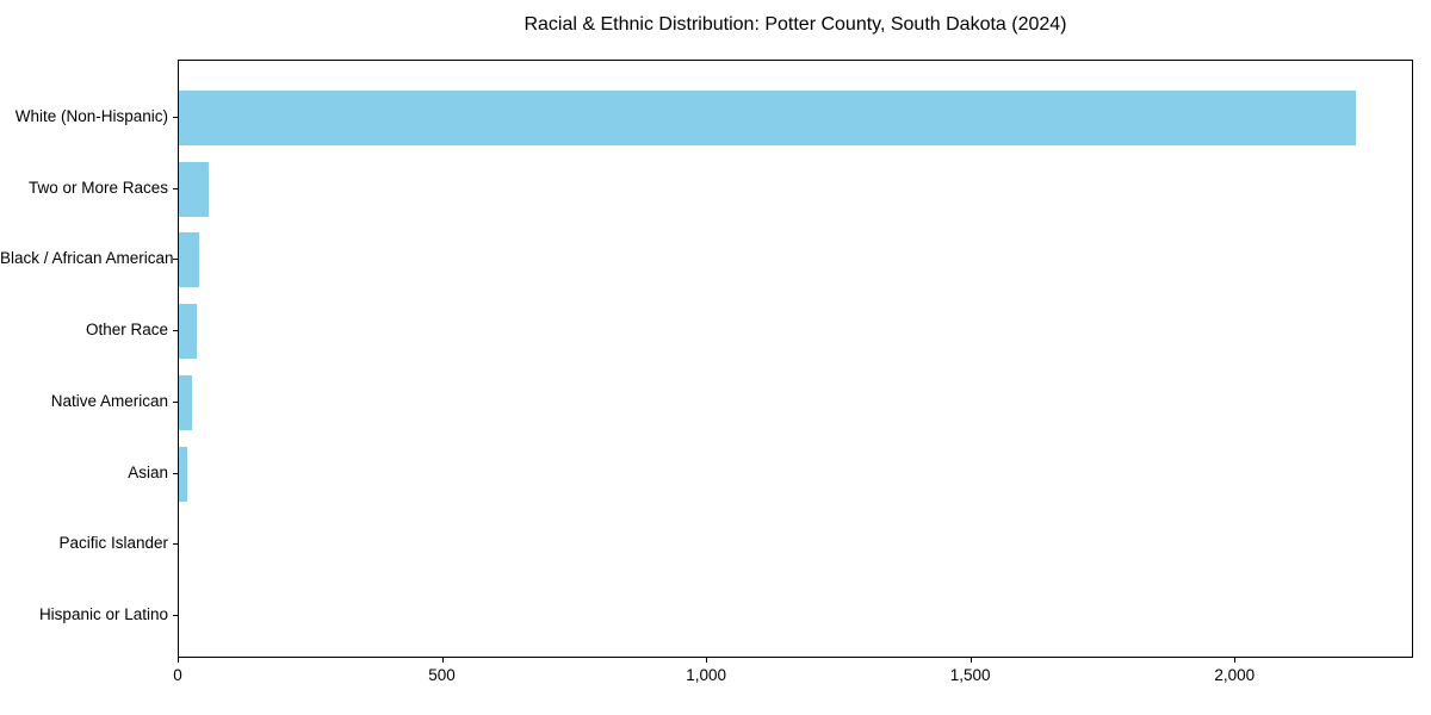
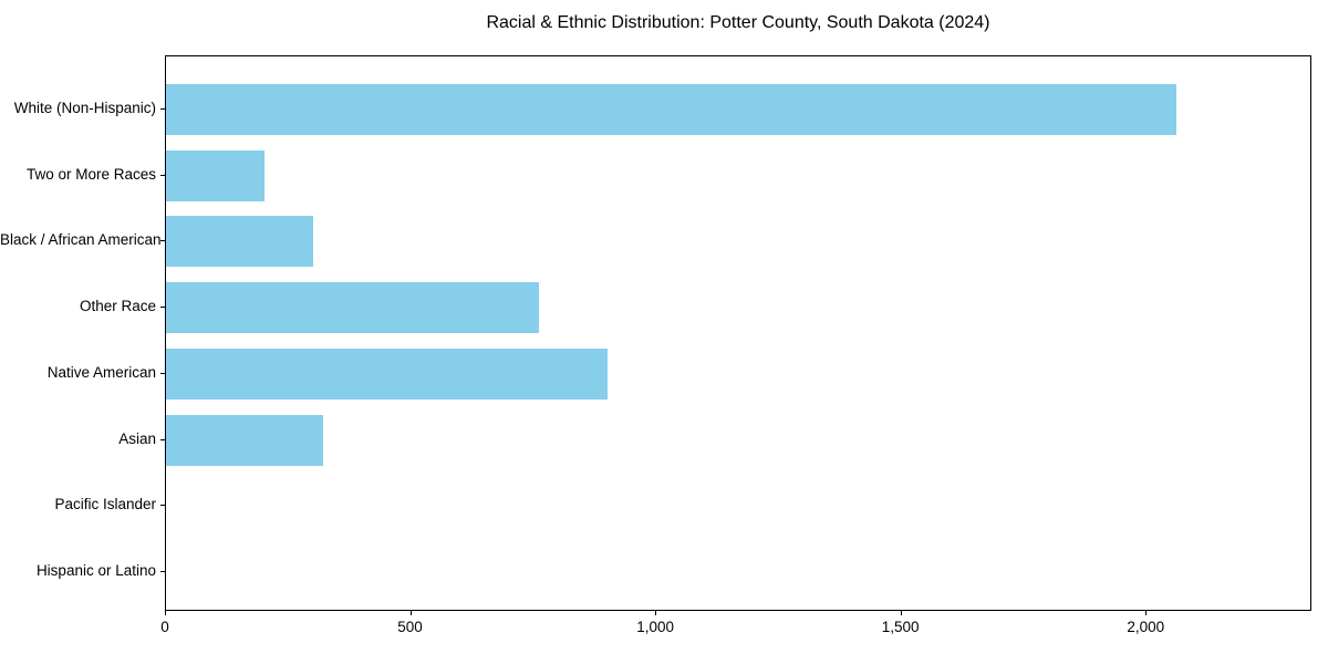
White (Non-Hispanic): 2230 -> 2060
Two or More Races: 60 -> 200
Black / African American: 40 -> 300
Other Race: 30 -> 760
Native American: 20 -> 900
Asian: 20 -> 320
